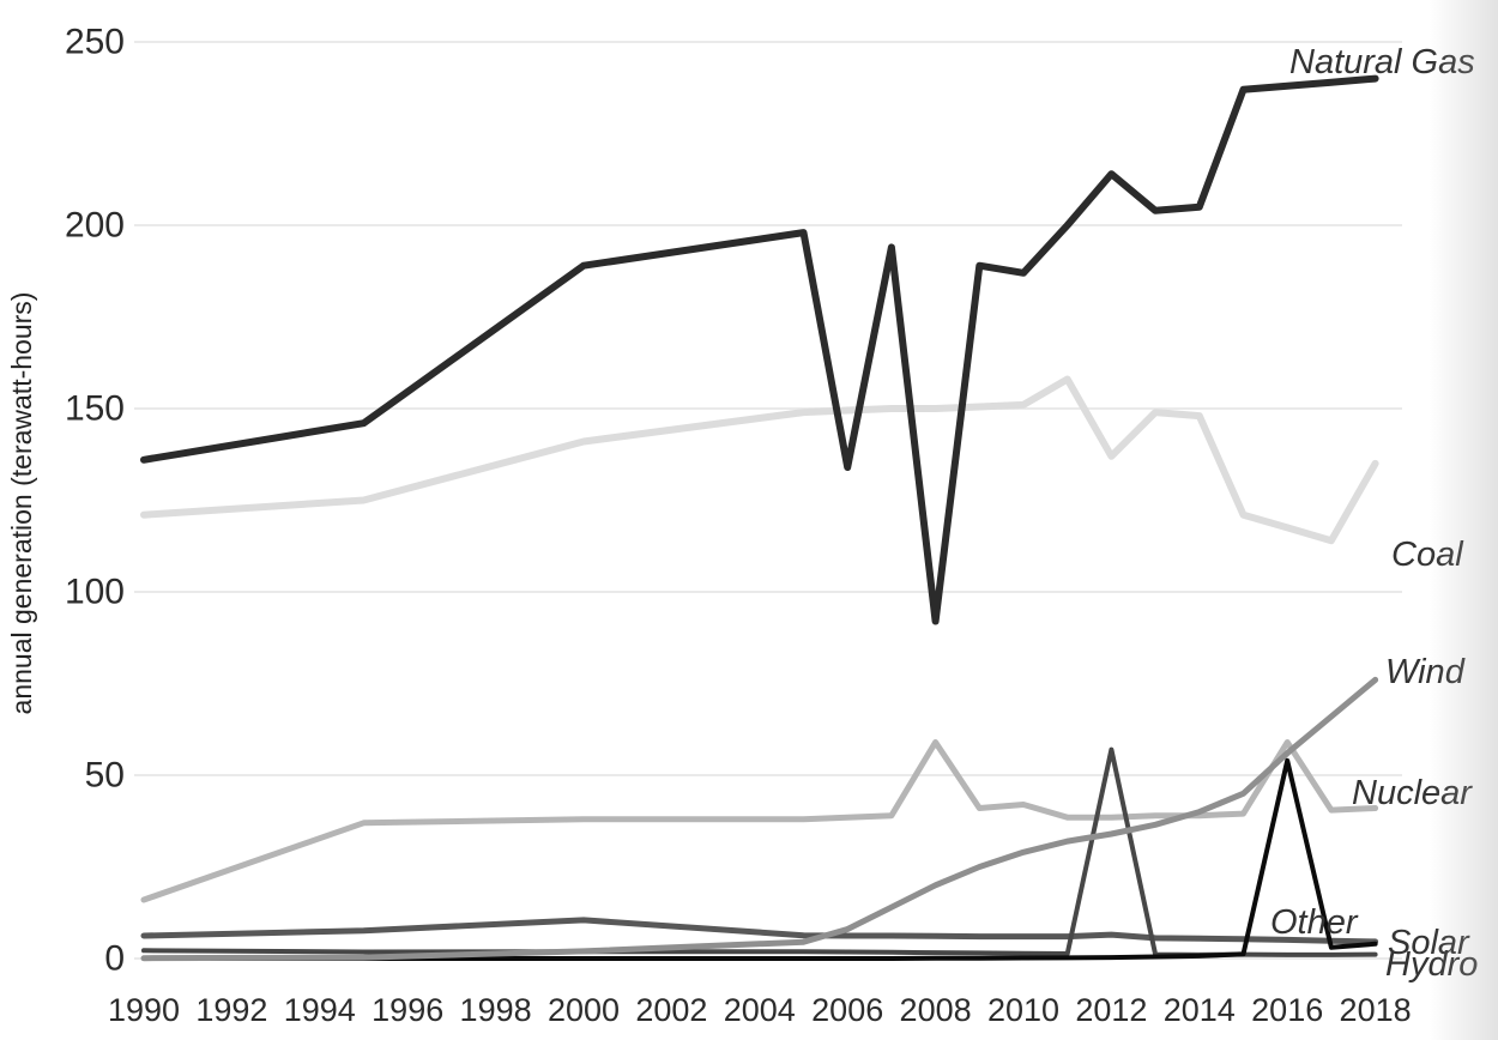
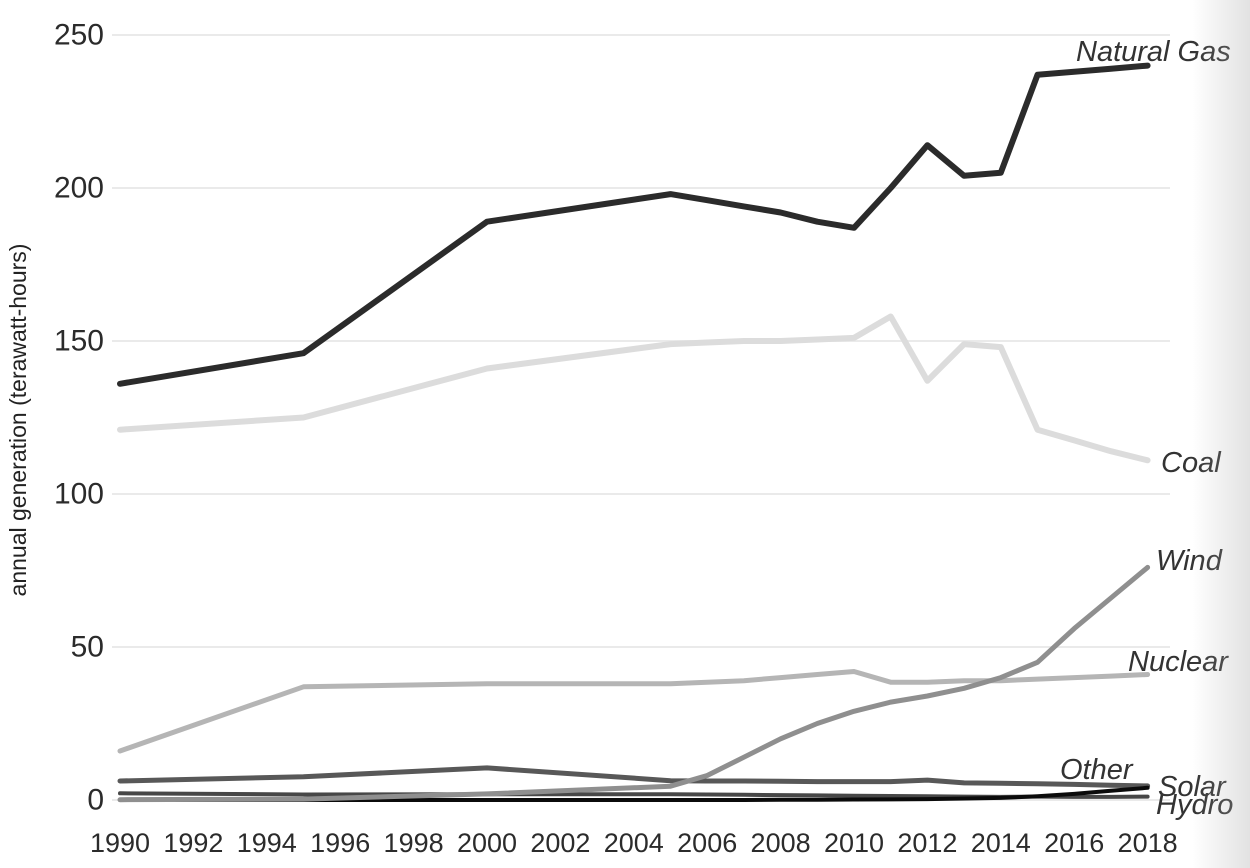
Natural Gas/2006: 134 -> 196
Nuclear/2008: 59 -> 40
Natural Gas/2008: 92 -> 192
Hydro/2012: 57 -> 1
Nuclear/2016: 59 -> 40
Solar/2016: 54 -> 2
Coal/2018: 135 -> 111
